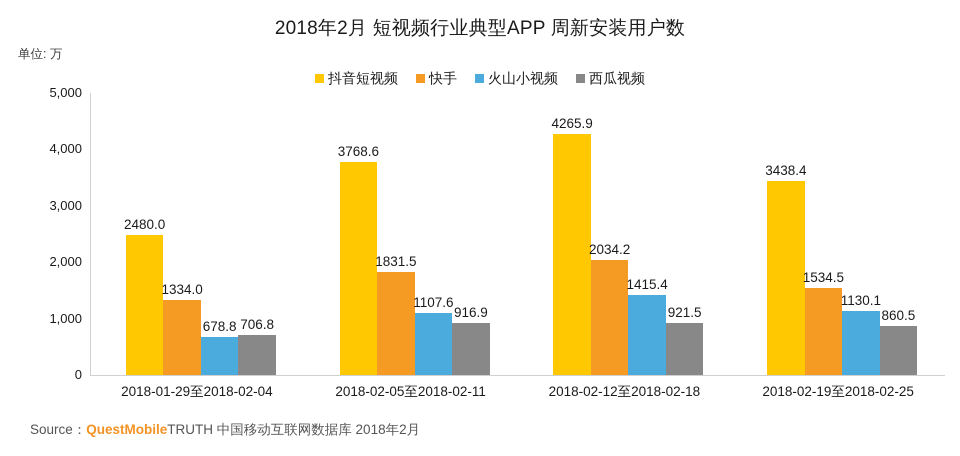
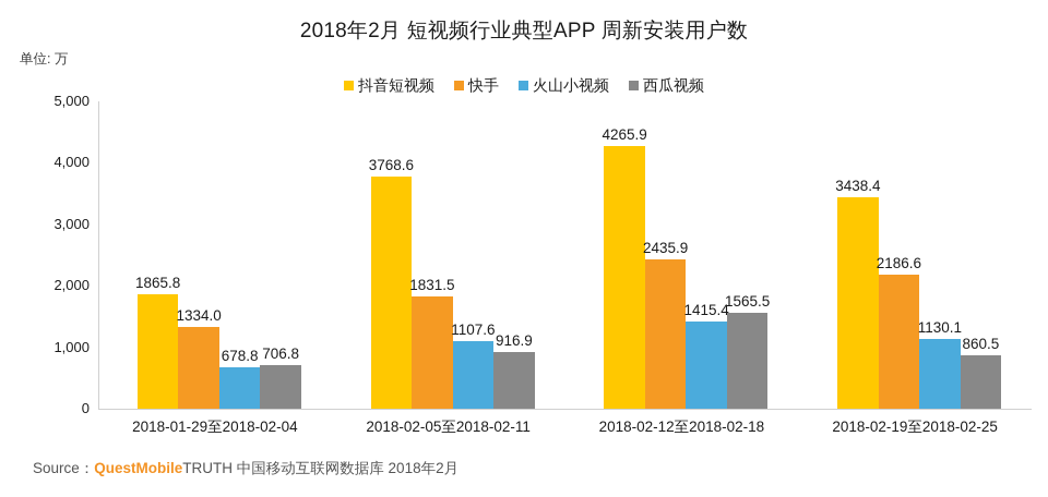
抖音短视频/2018-01-29至2018-02-04: 2480.0 -> 1865.8
快手/2018-02-12至2018-02-18: 2034.2 -> 2435.9
西瓜视频/2018-02-12至2018-02-18: 921.5 -> 1565.5
快手/2018-02-19至2018-02-25: 1534.5 -> 2186.6
